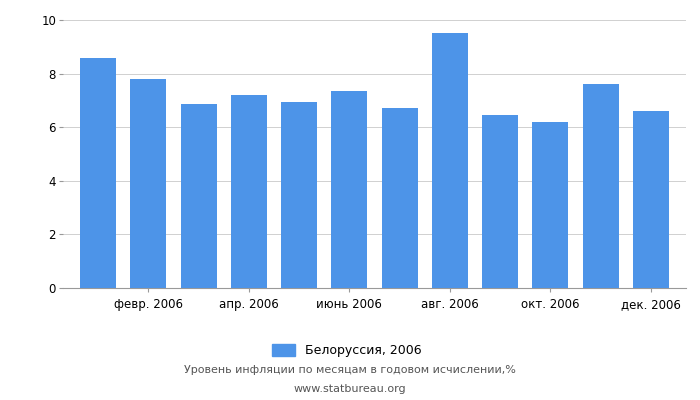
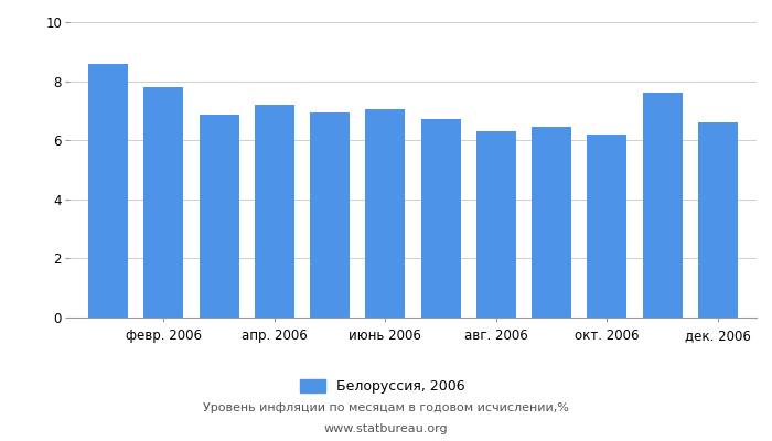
июнь 2006: 7.35 -> 7.05
авг. 2006: 9.50 -> 6.30
